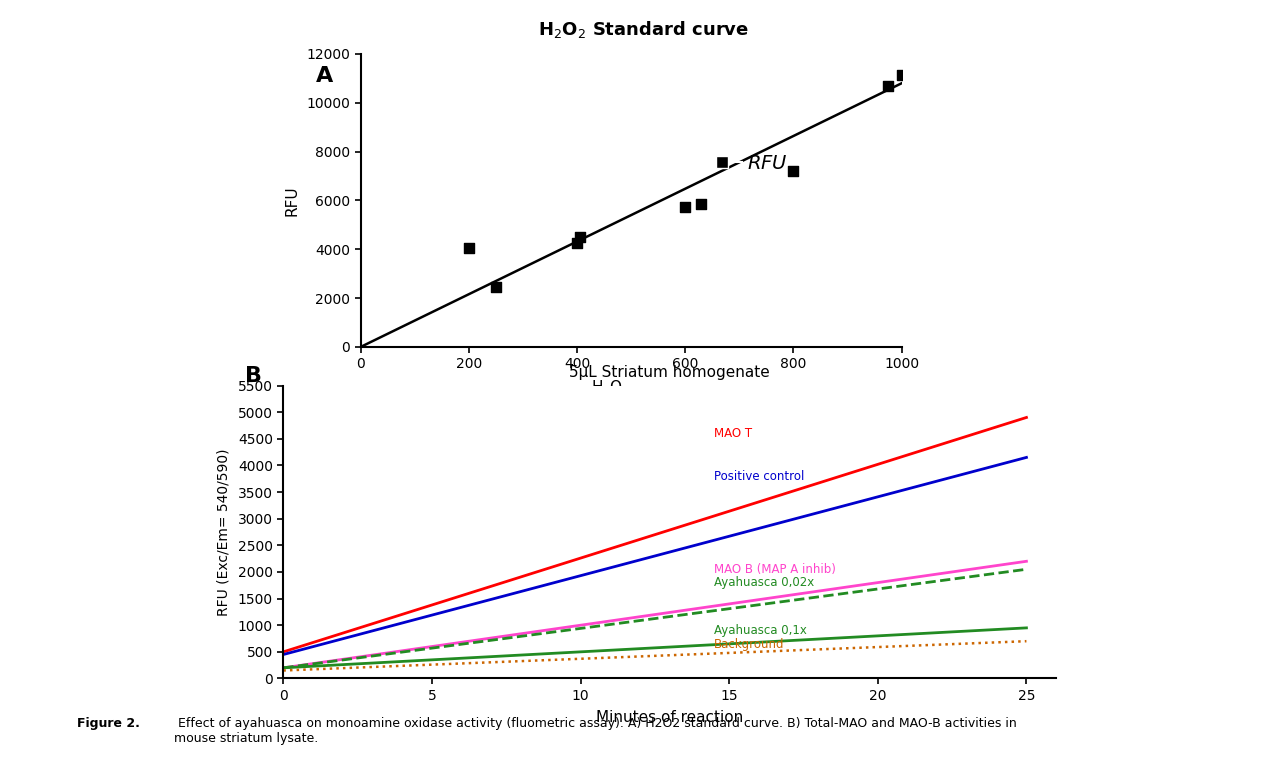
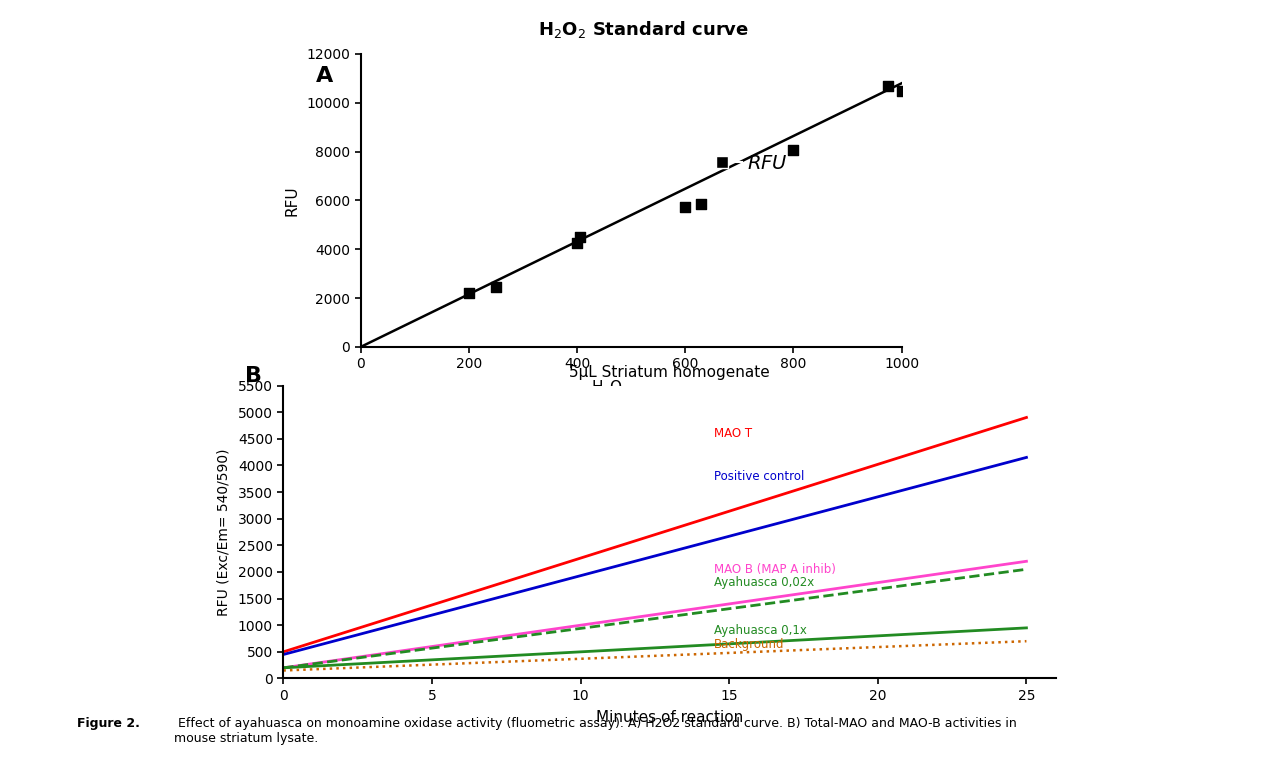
200: 4050 -> 2200
800: 7200 -> 8050
1000: 11150 -> 10500
